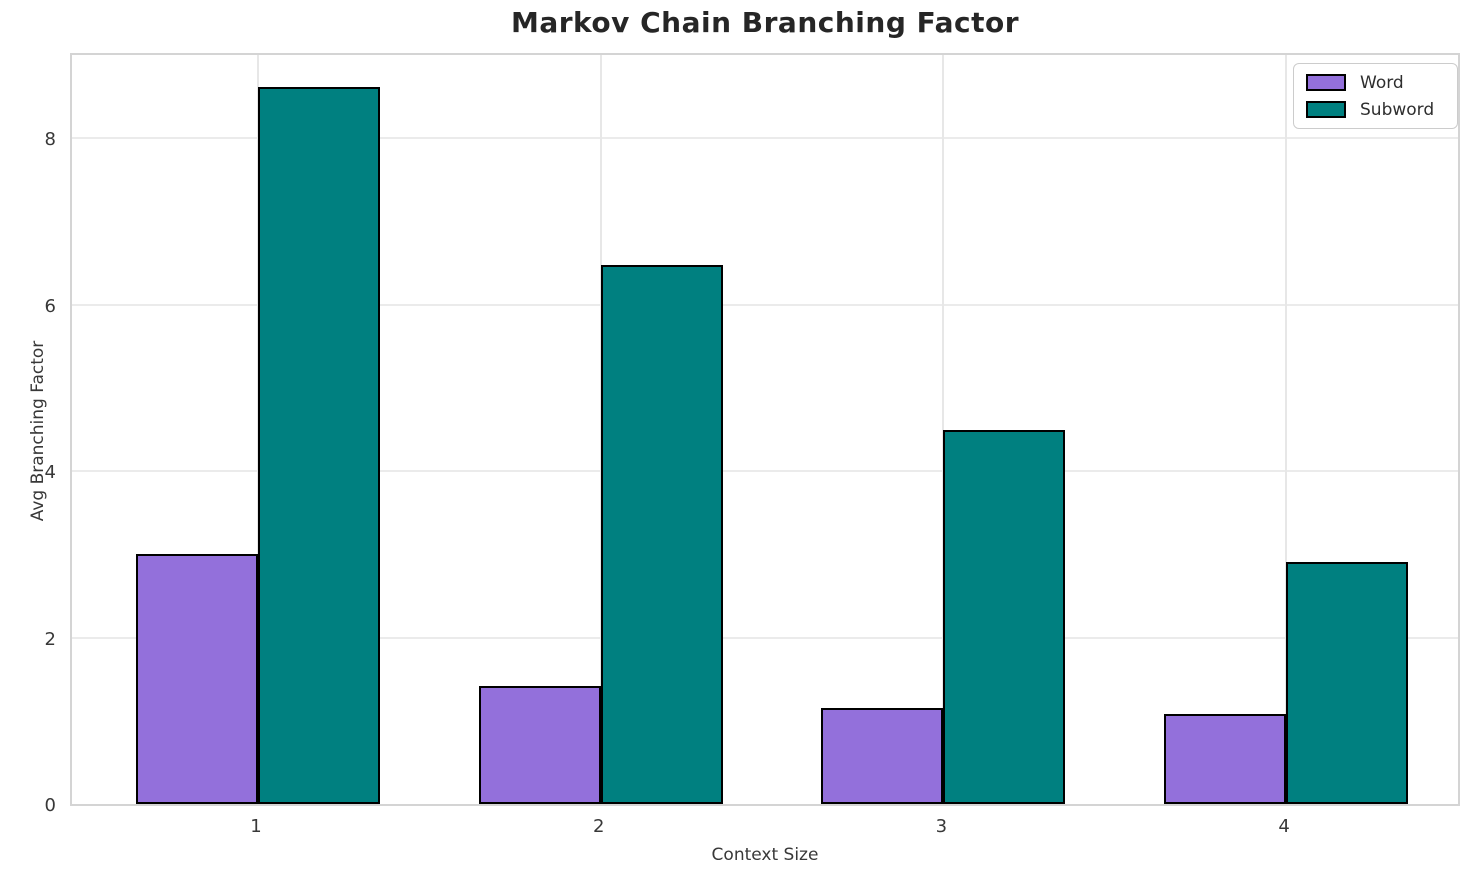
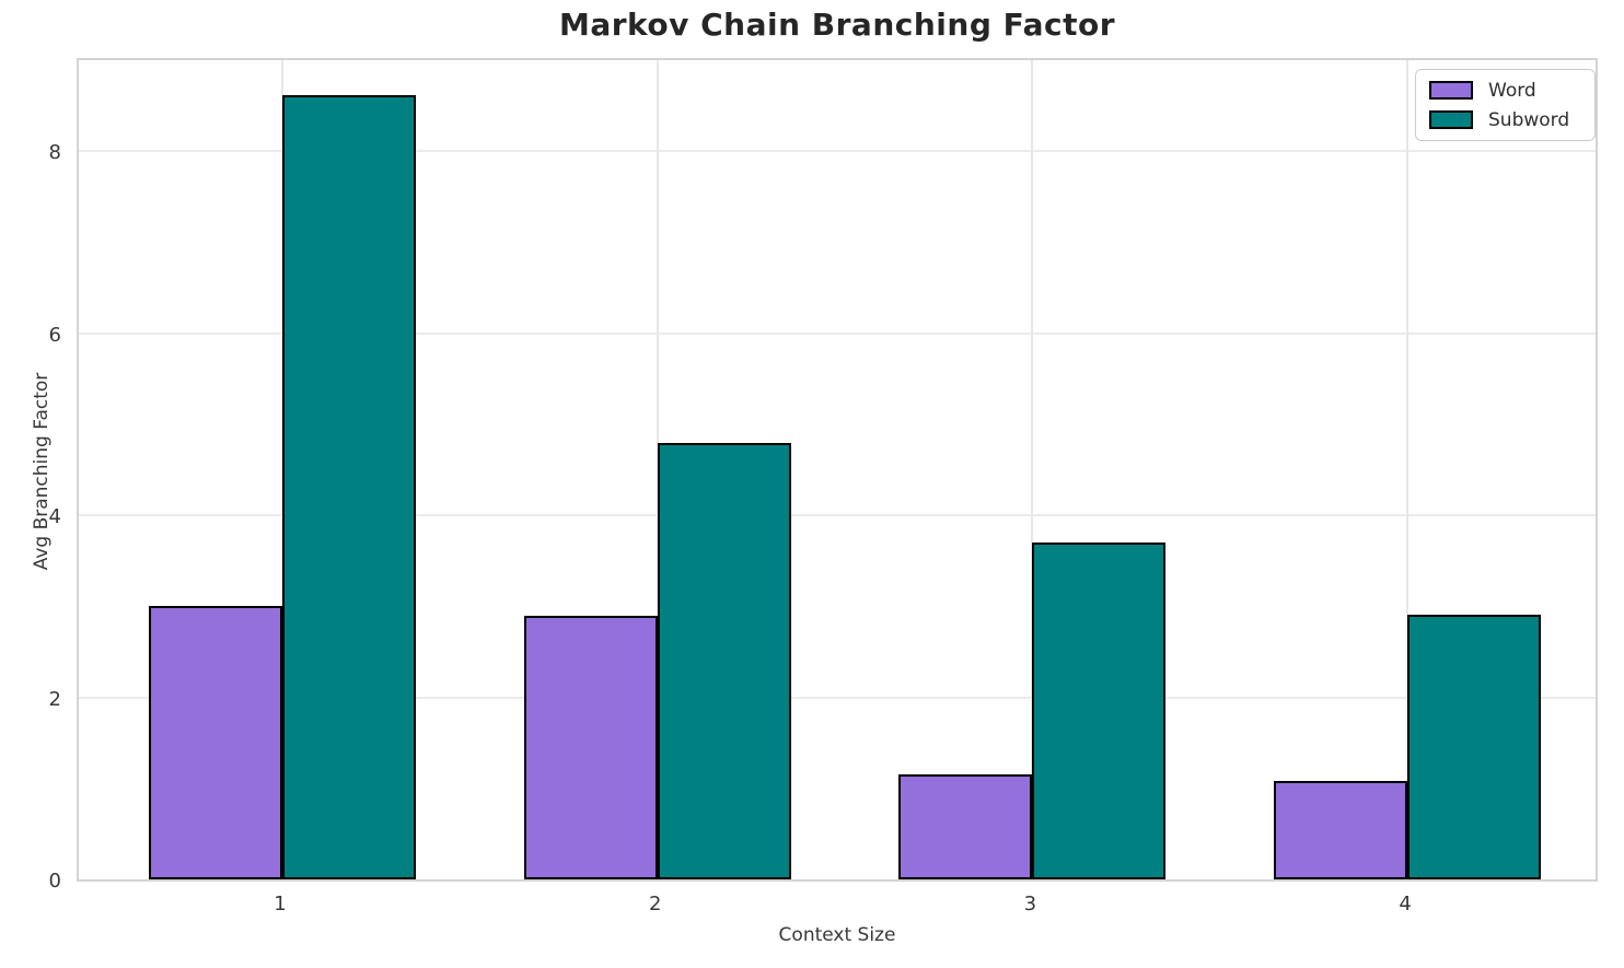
Word/2: 1.4 -> 2.9
Subword/2: 6.5 -> 4.8
Subword/3: 4.5 -> 3.7
